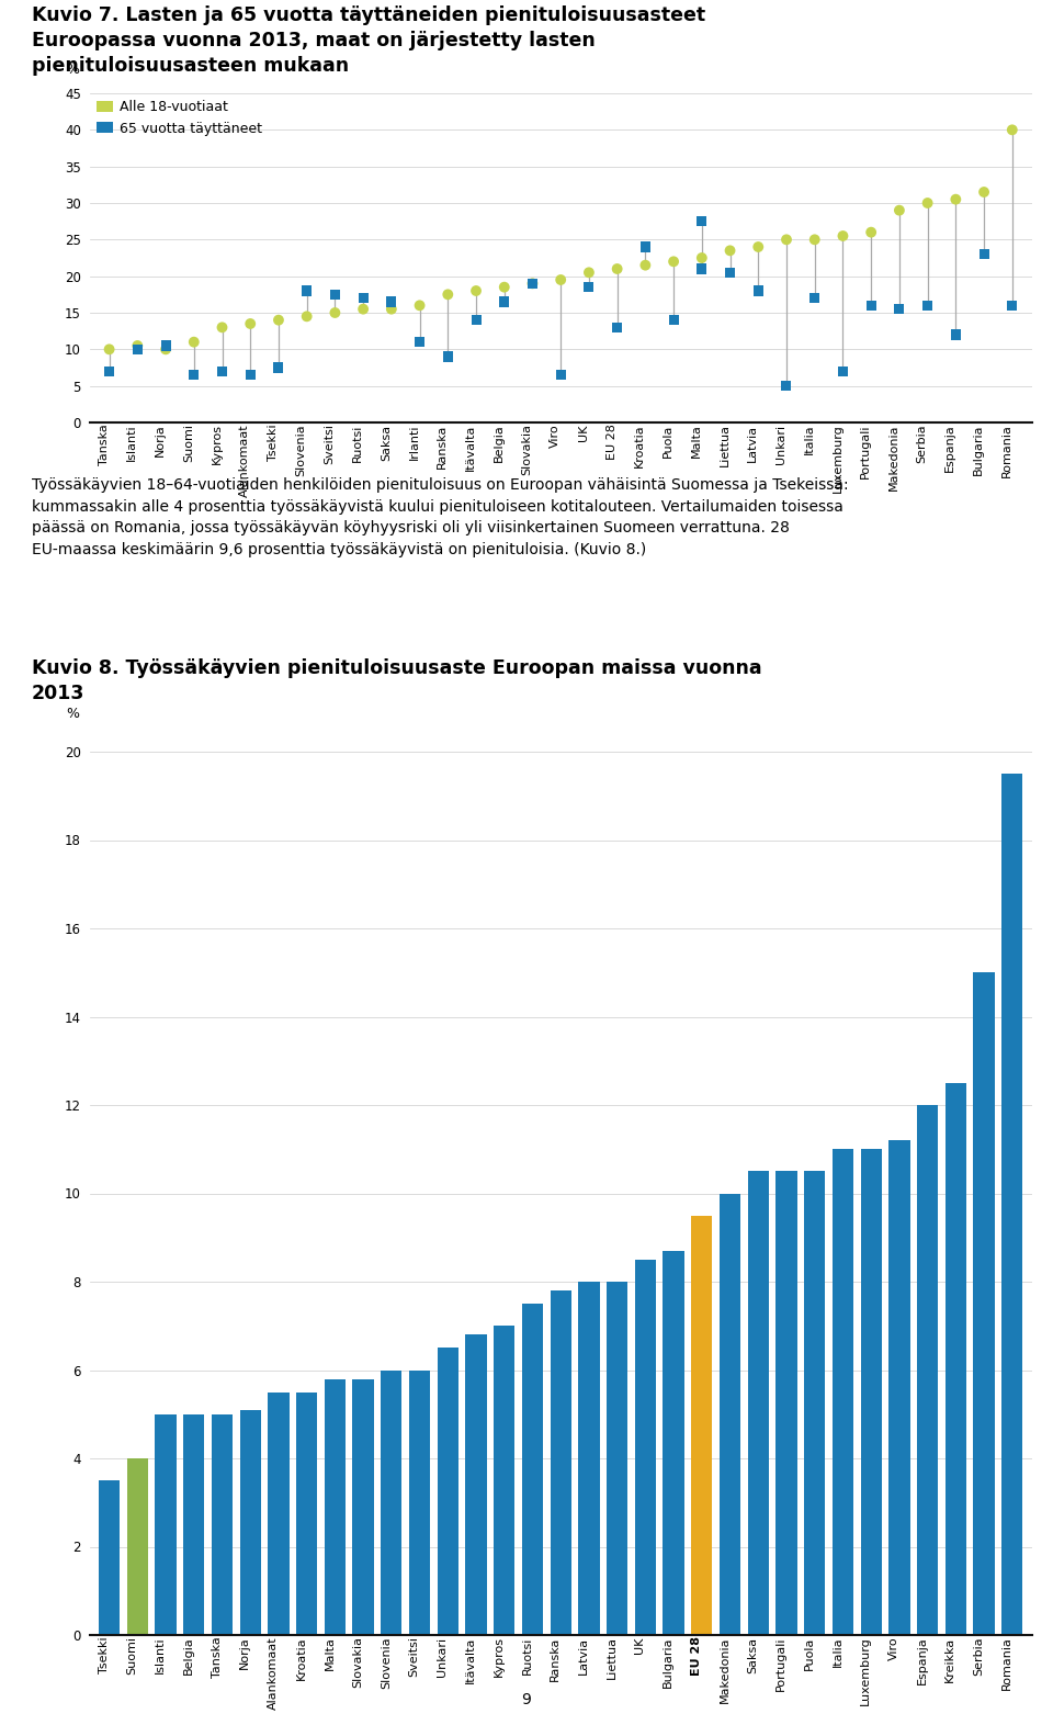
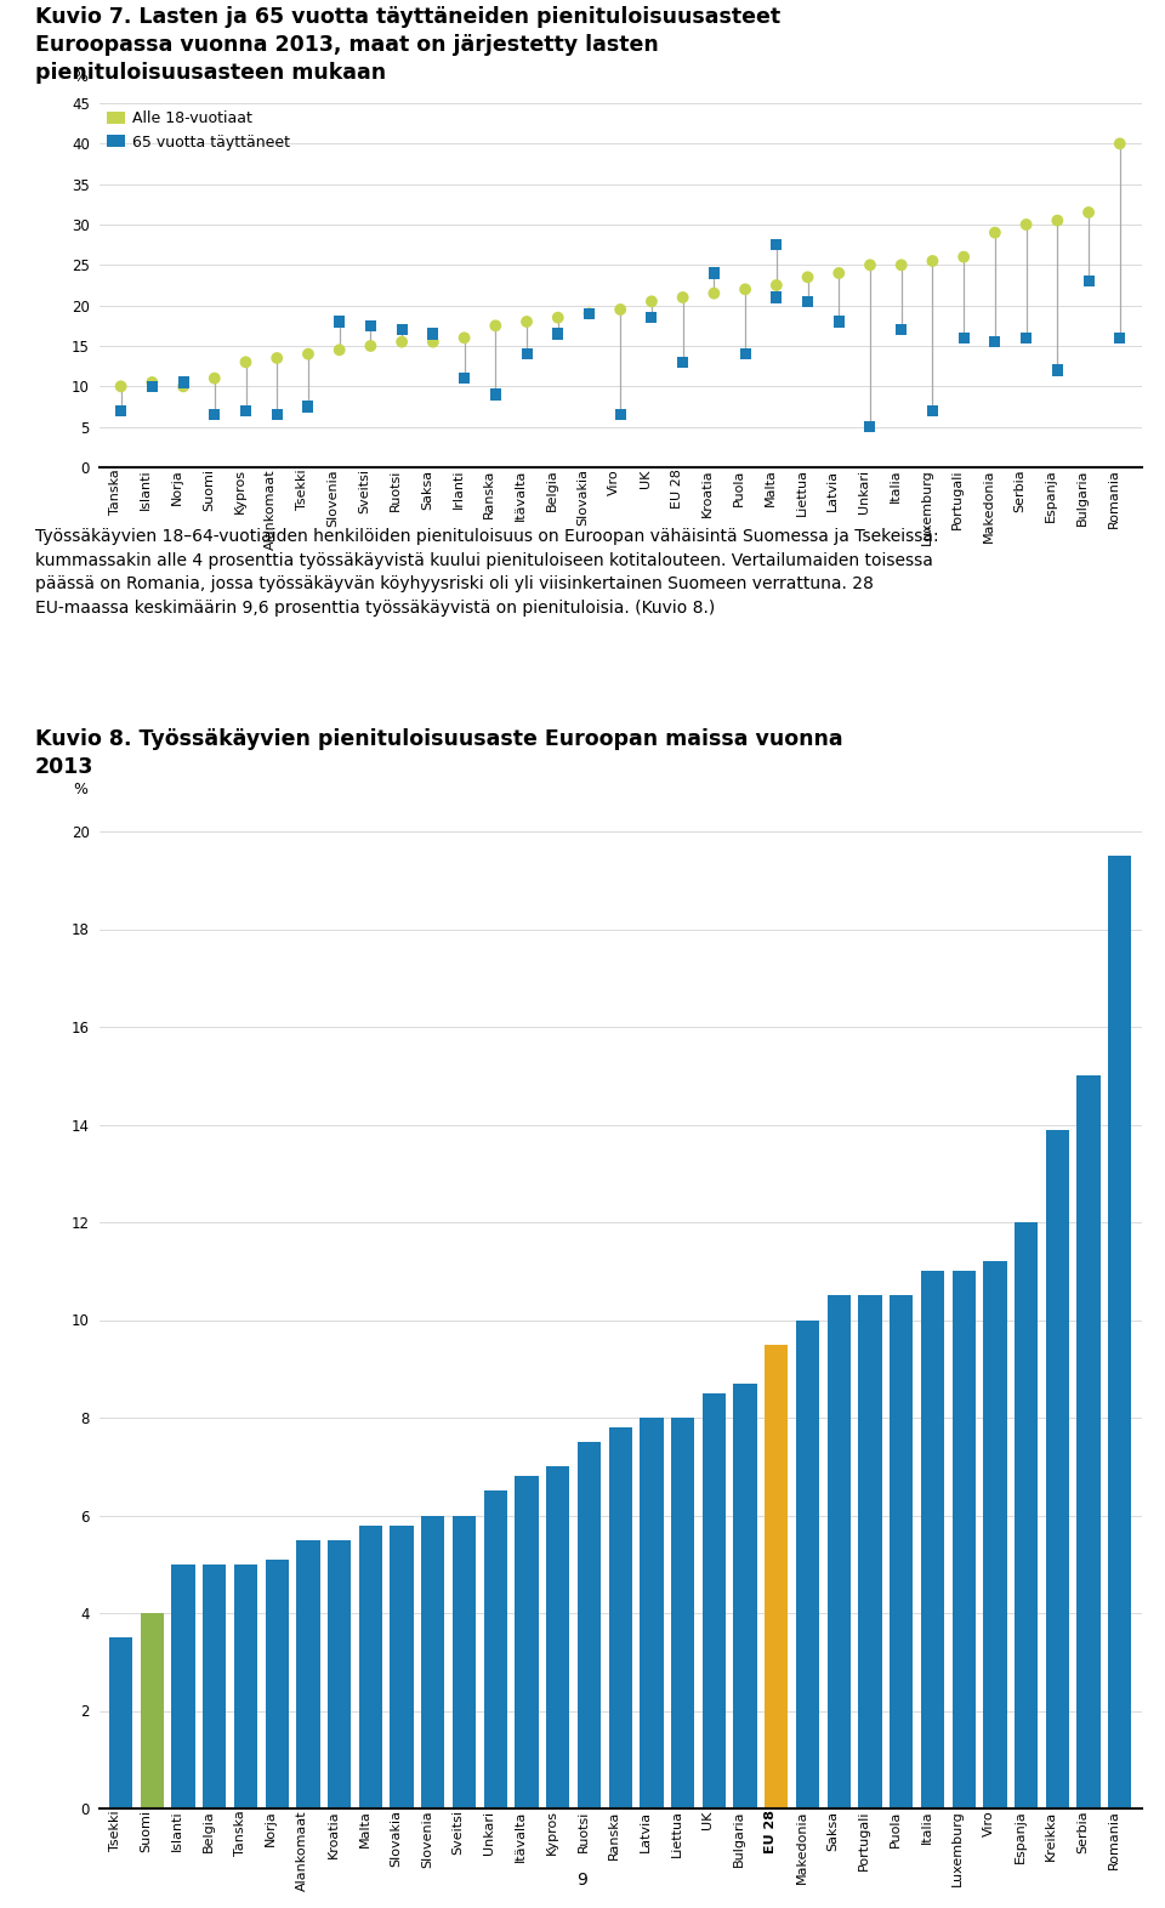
Kreikka: 12.5 -> 13.9
